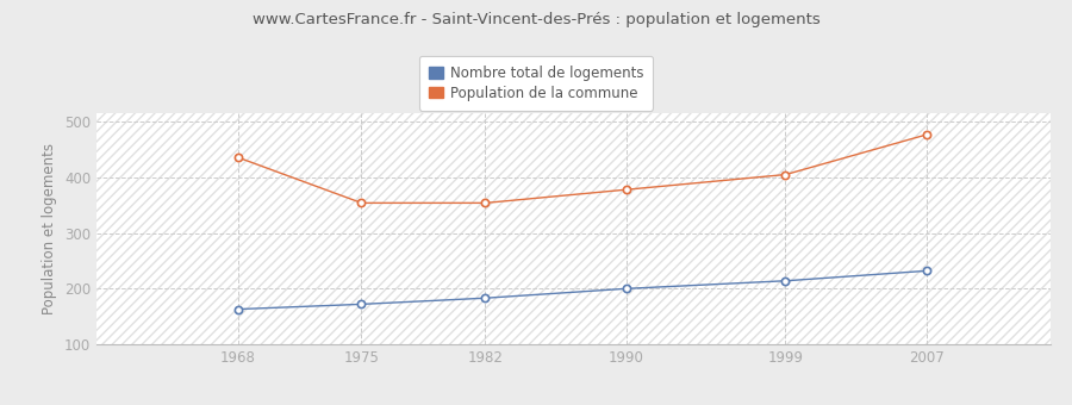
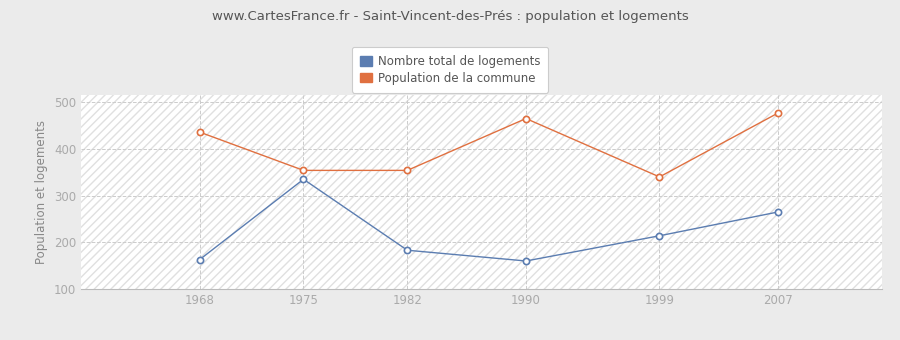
Nombre total de logements/1975: 172 -> 335
Nombre total de logements/1990: 200 -> 160
Population de la commune/1990: 378 -> 465
Population de la commune/1999: 405 -> 340
Nombre total de logements/2007: 232 -> 265
